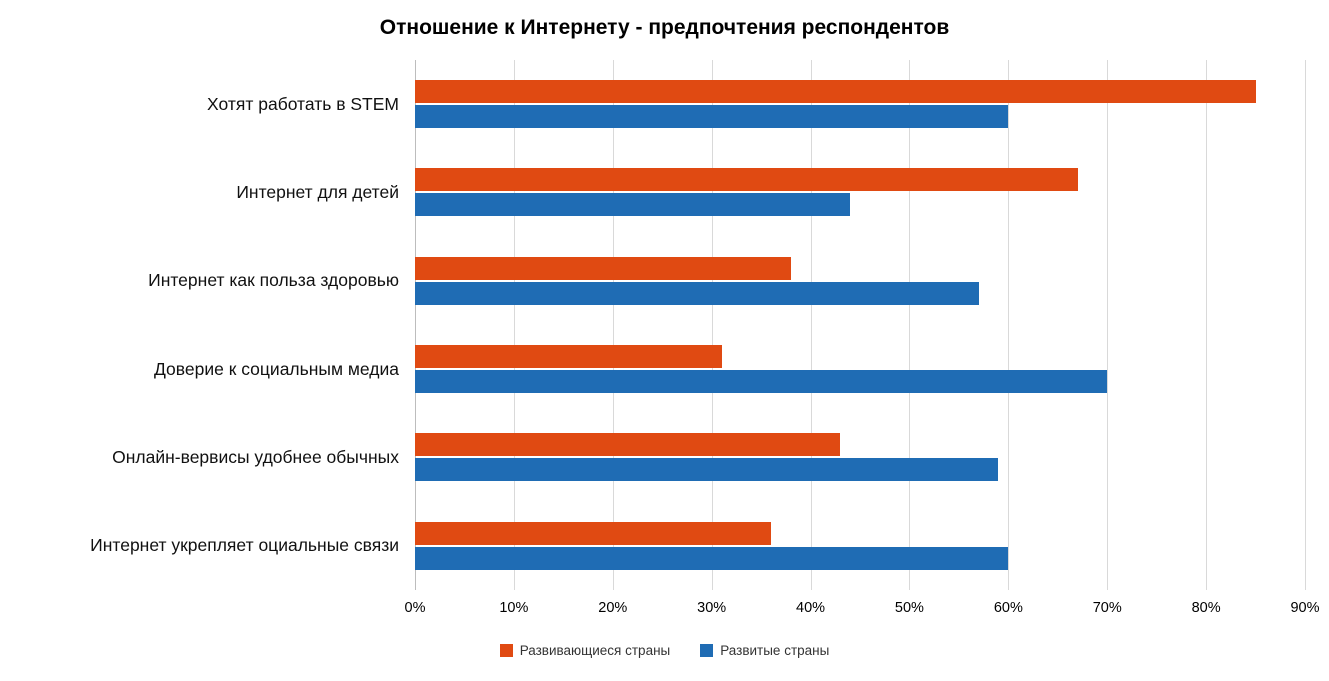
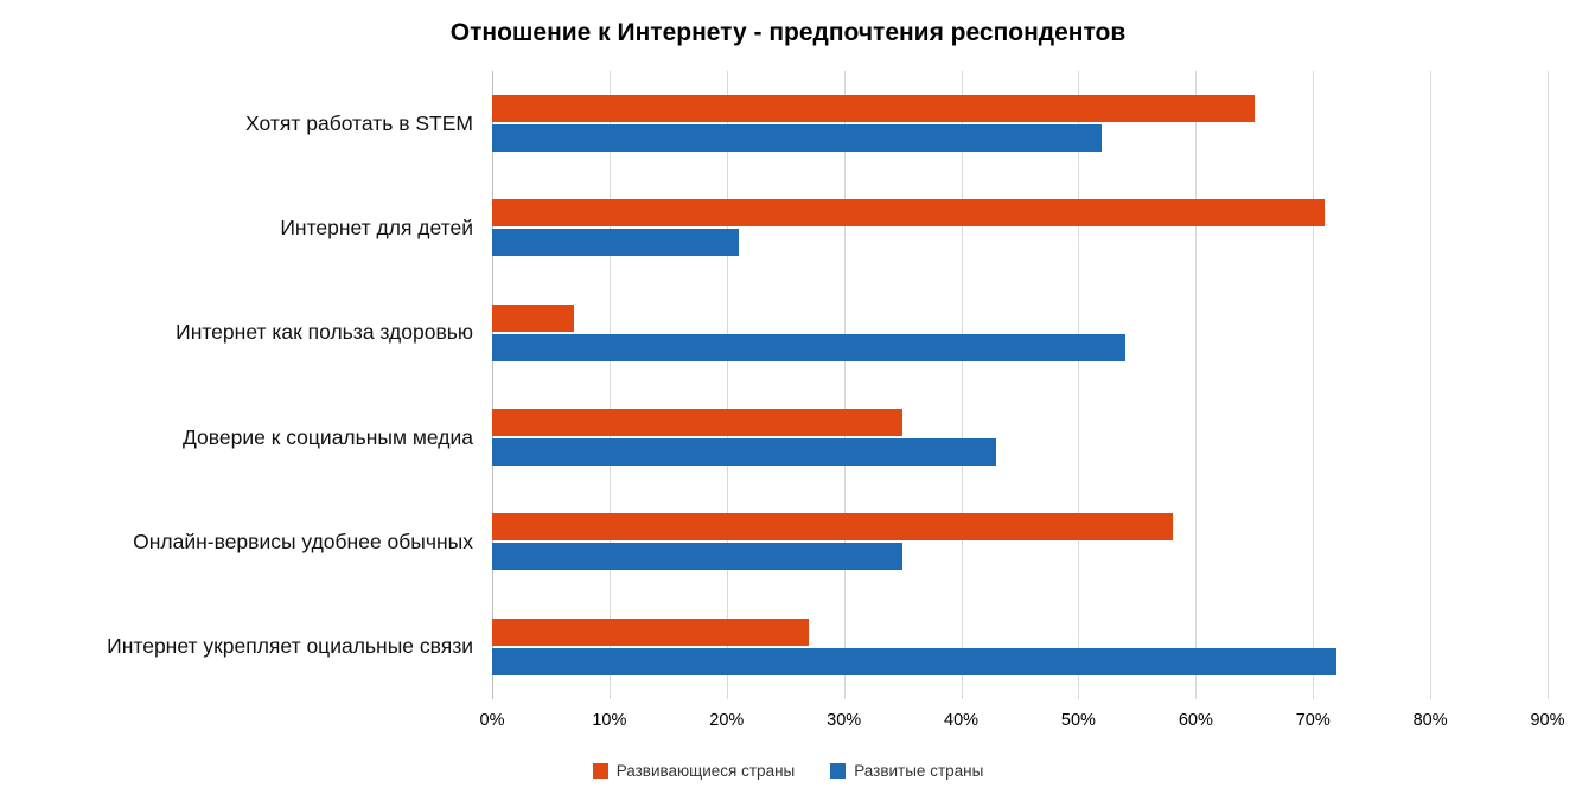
Развивающиеся страны/Хотят работать в STEM: 85% -> 65%
Развитые страны/Хотят работать в STEM: 60% -> 52%
Развивающиеся страны/Интернет для детей: 67% -> 71%
Развитые страны/Интернет для детей: 44% -> 21%
Развивающиеся страны/Интернет как польза здоровью: 38% -> 7%
Развитые страны/Интернет как польза здоровью: 57% -> 54%
Развивающиеся страны/Доверие к социальным медиа: 31% -> 35%
Развитые страны/Доверие к социальным медиа: 70% -> 43%
Развивающиеся страны/Онлайн-вервисы удобнее обычных: 43% -> 58%
Развитые страны/Онлайн-вервисы удобнее обычных: 59% -> 35%
Развивающиеся страны/Интернет укрепляет оциальные связи: 36% -> 27%
Развитые страны/Интернет укрепляет оциальные связи: 60% -> 72%
